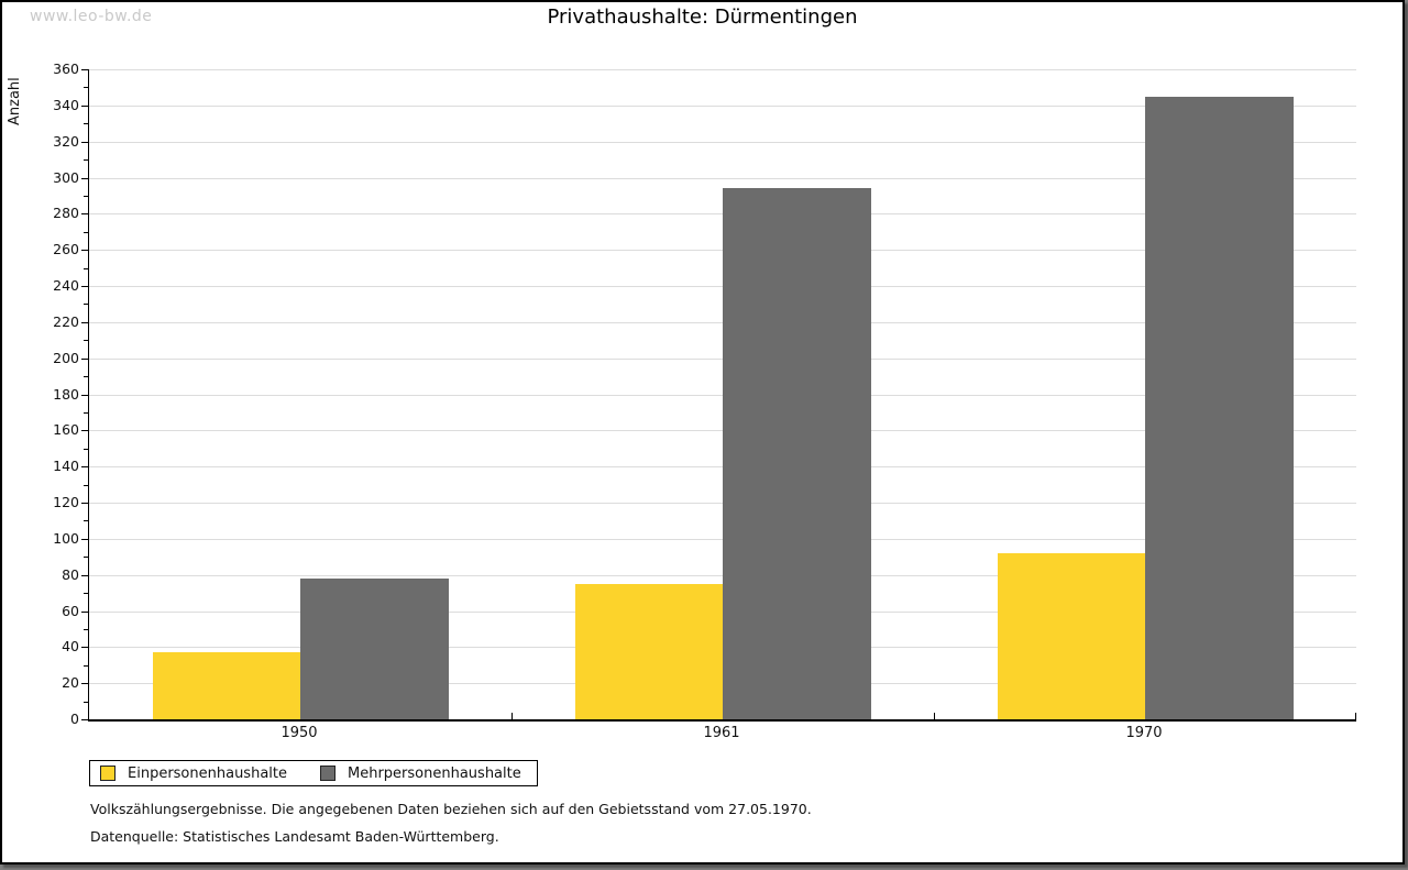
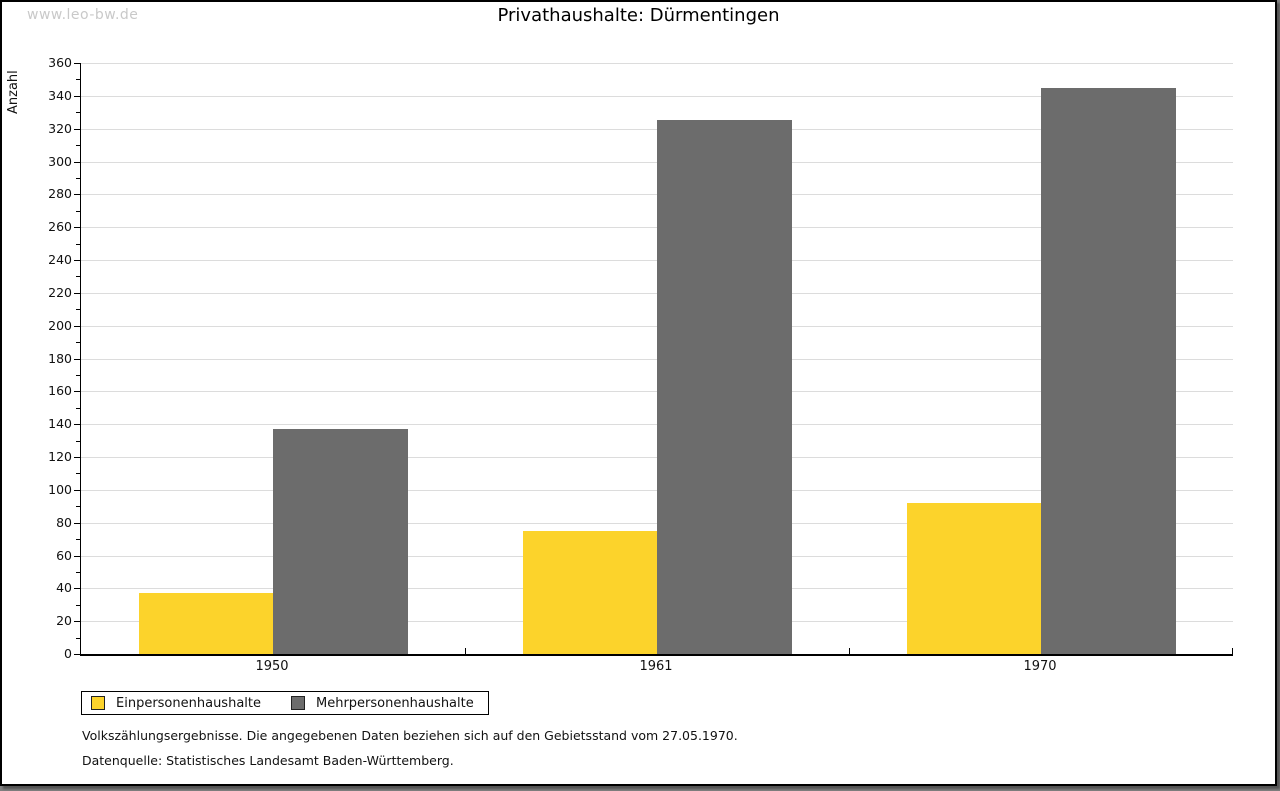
Mehrpersonenhaushalte/1950: 78 -> 137
Mehrpersonenhaushalte/1961: 294 -> 325
